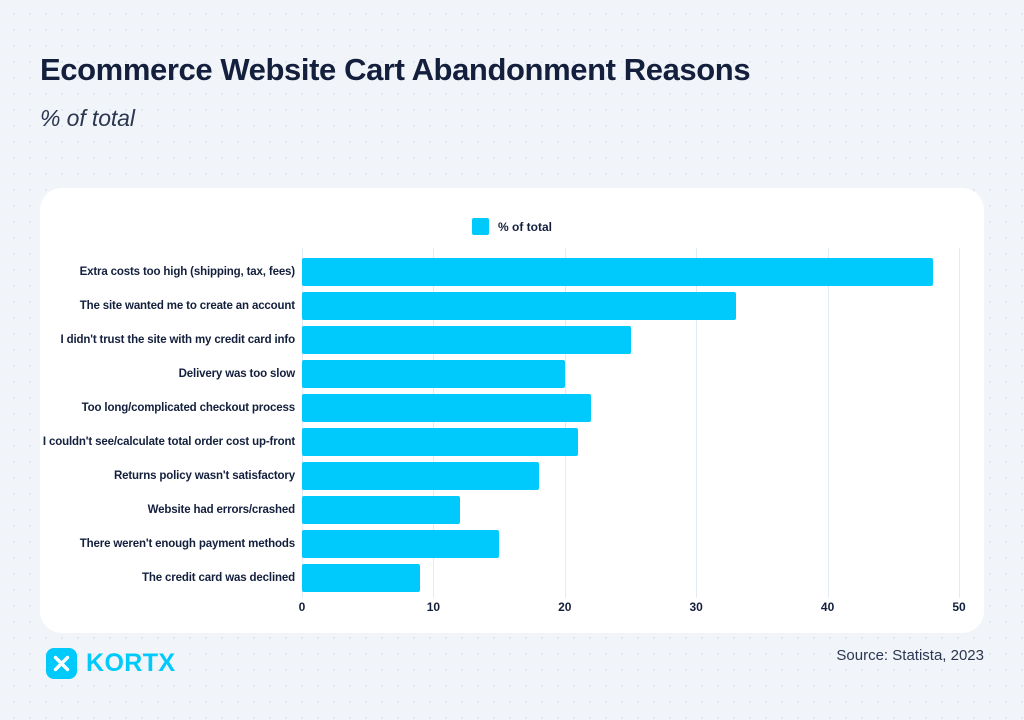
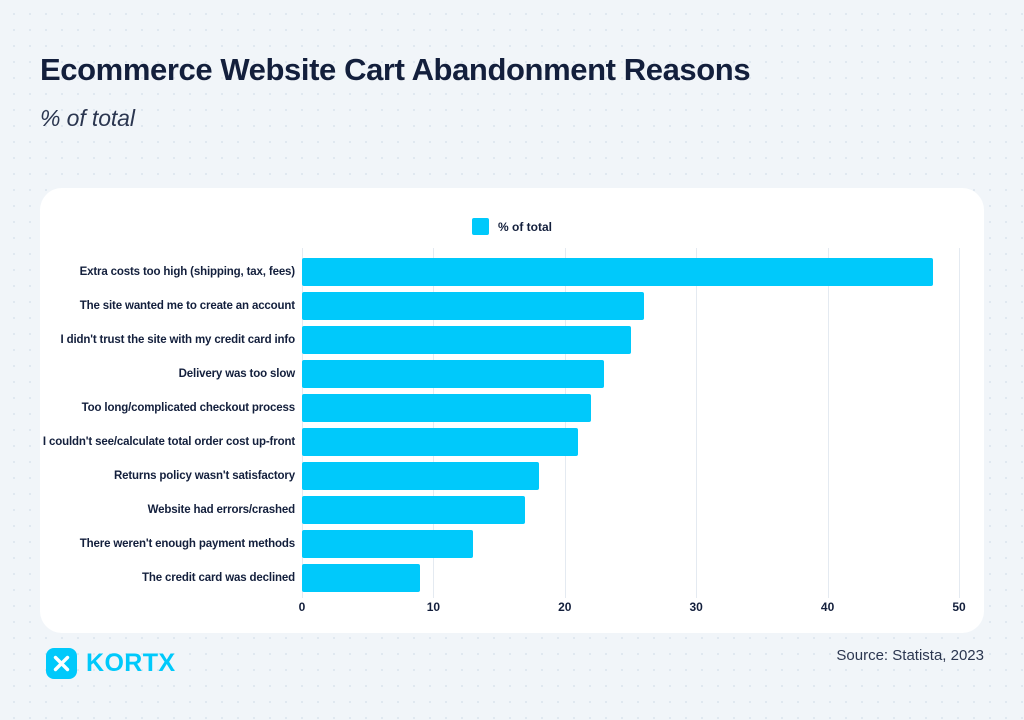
The site wanted me to create an account: 33 -> 26
Delivery was too slow: 20 -> 23
Website had errors/crashed: 12 -> 17
There weren't enough payment methods: 15 -> 13
